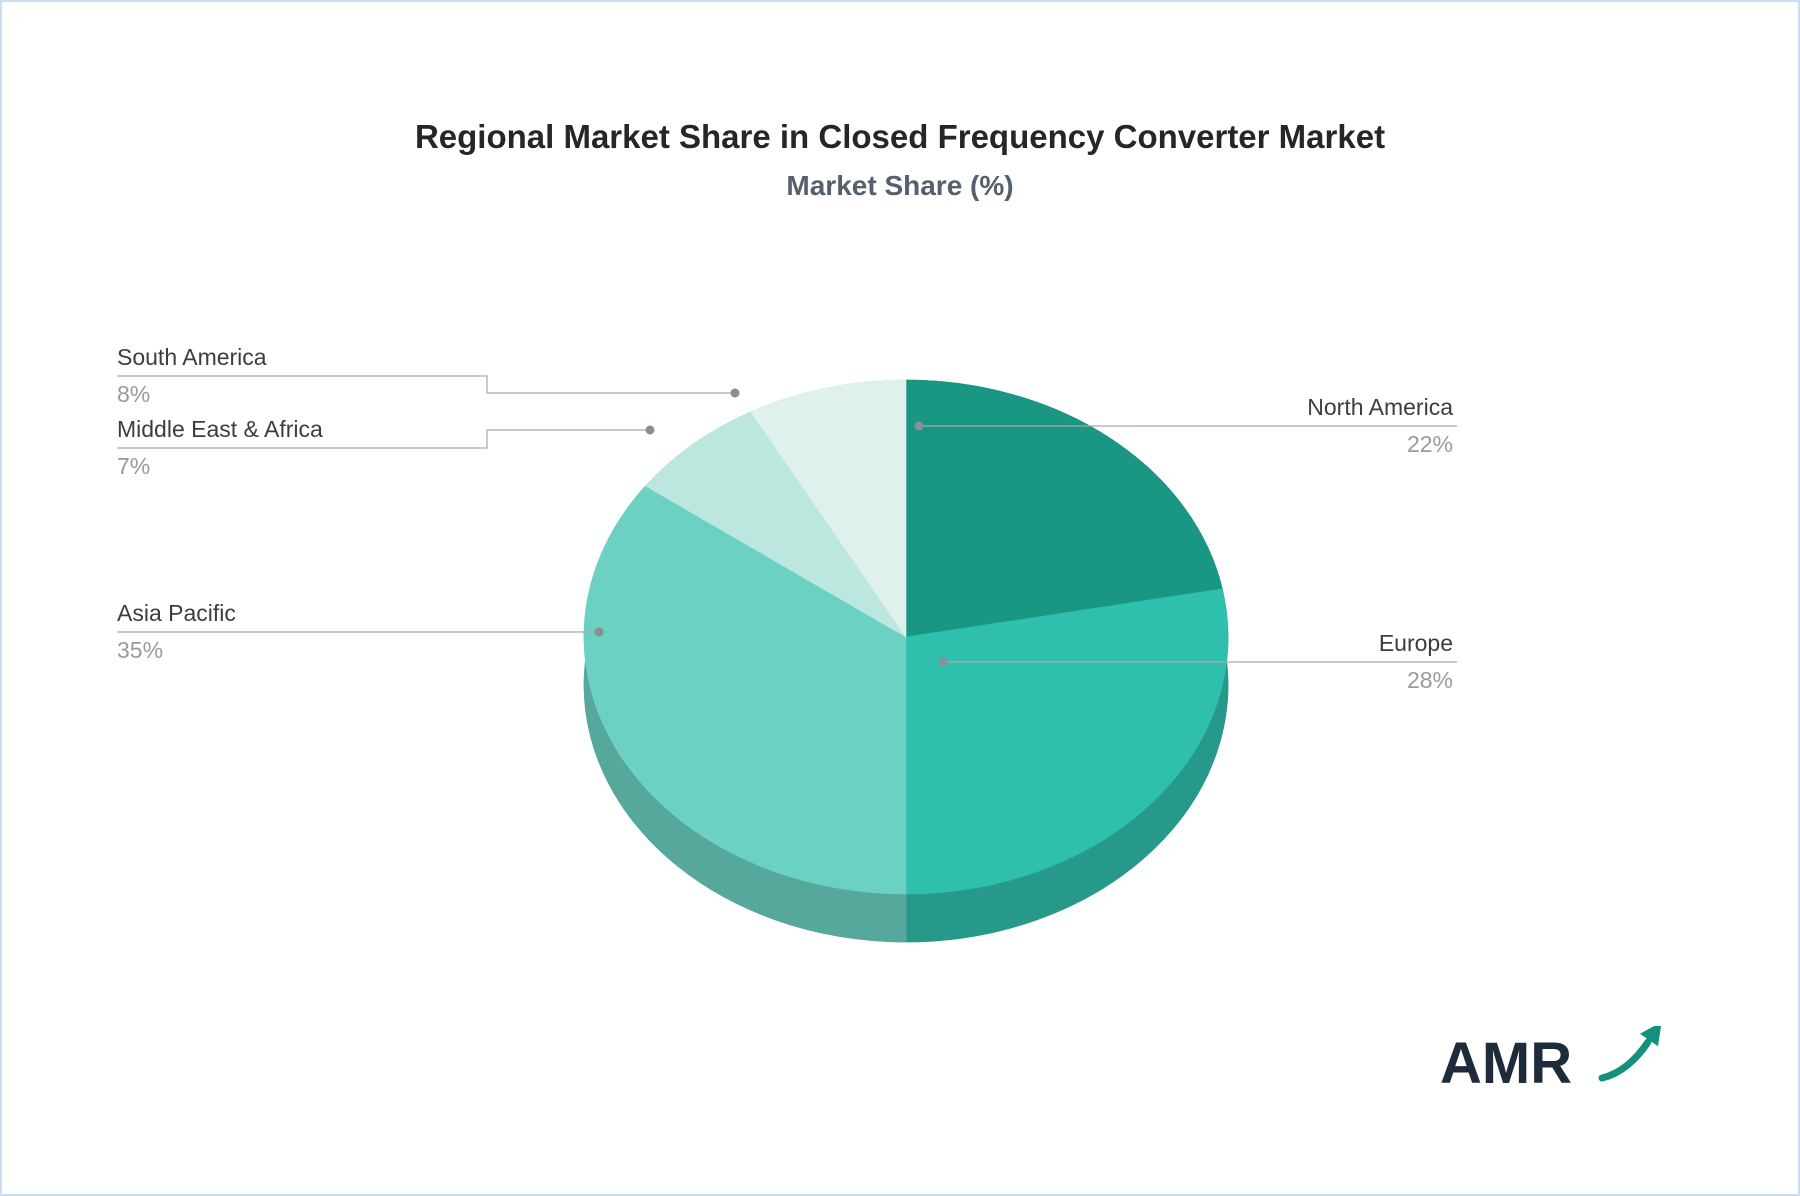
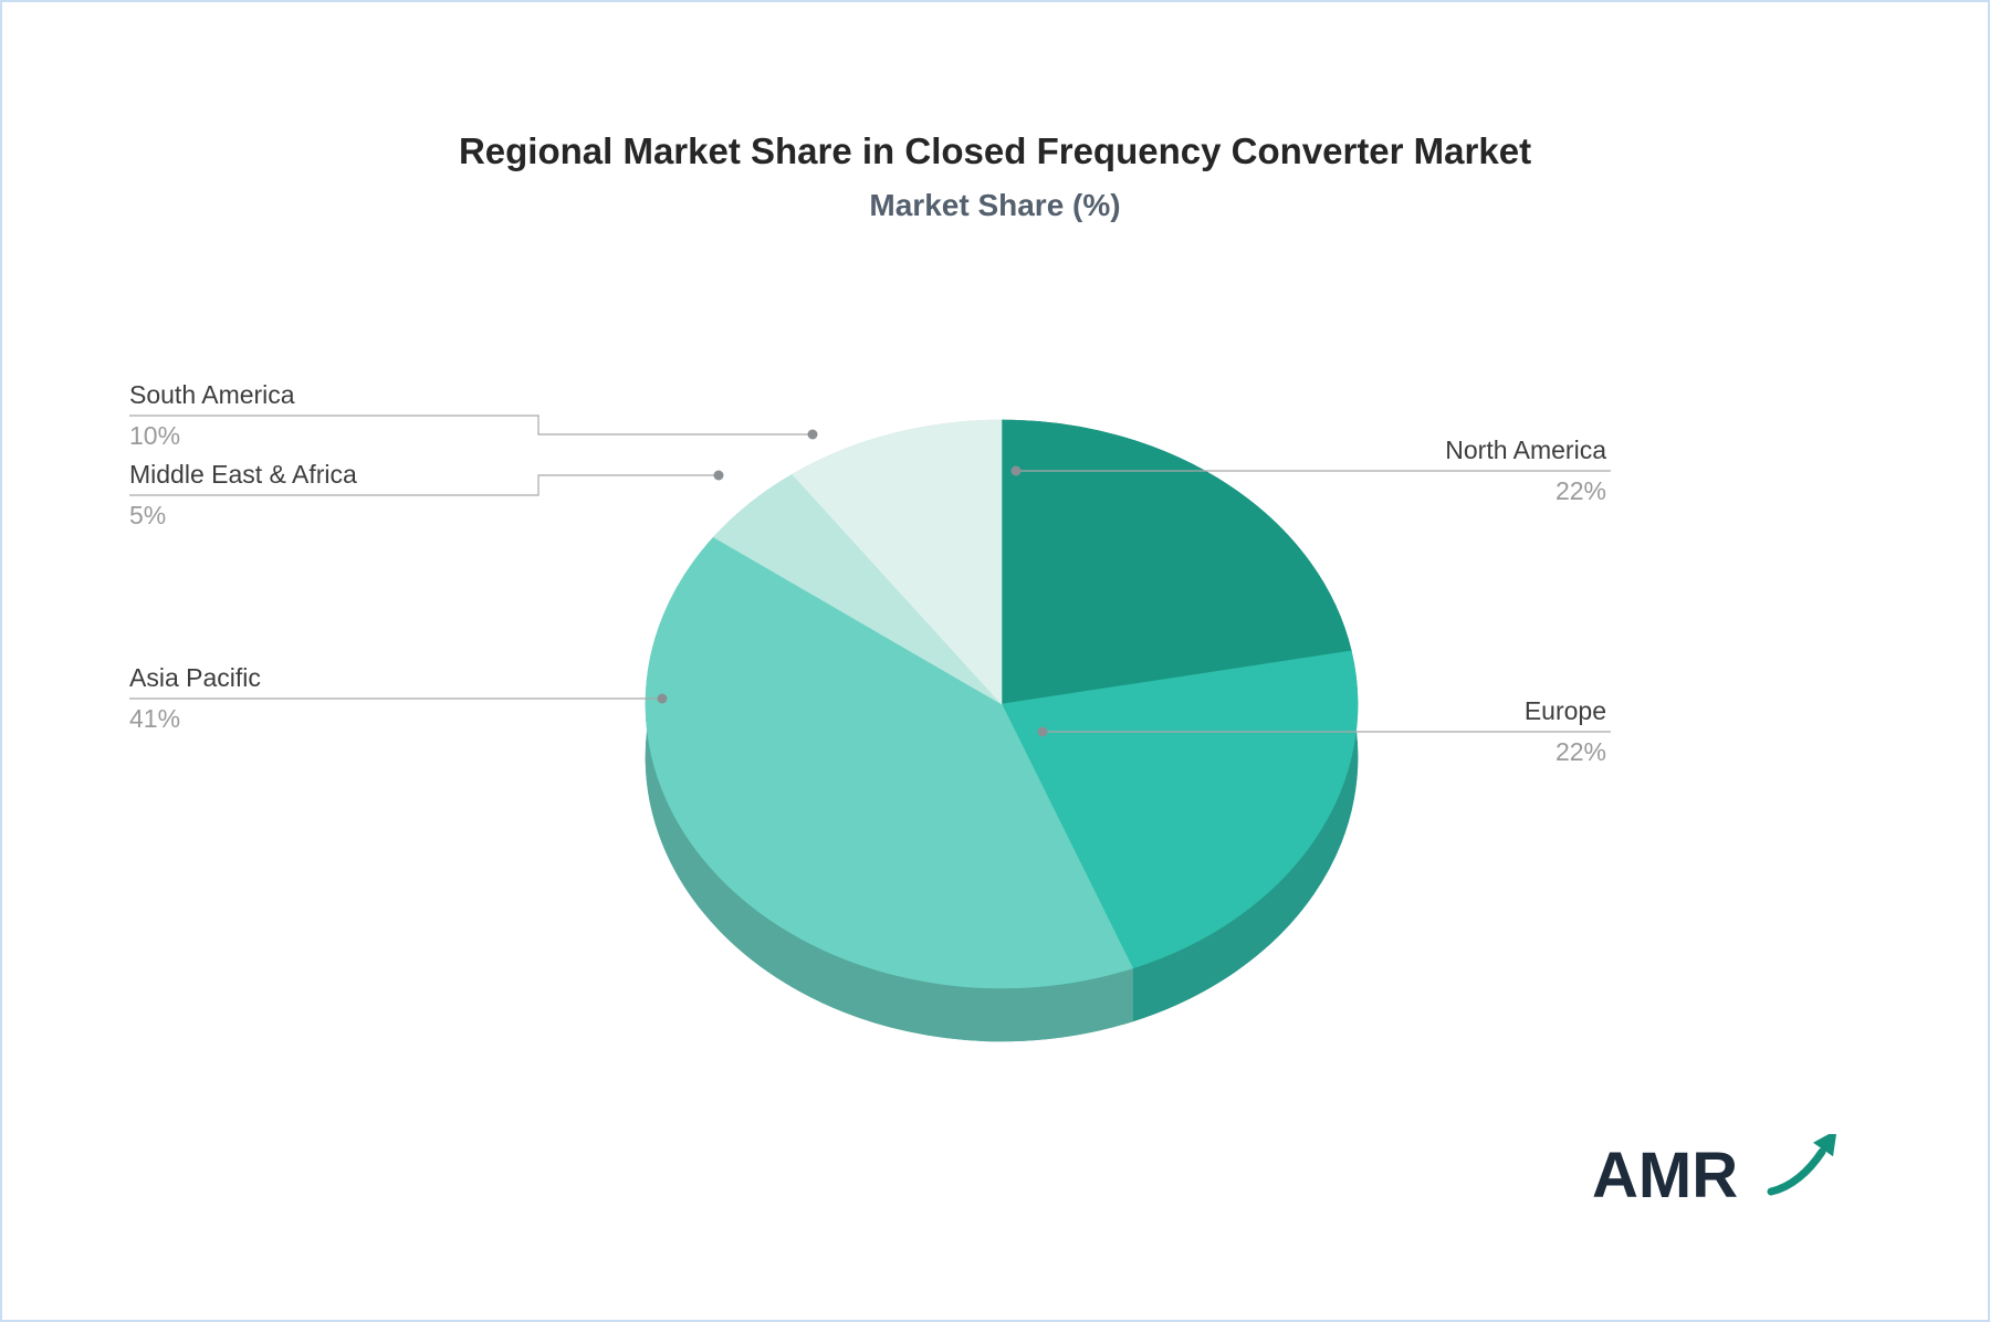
Europe: 28% -> 22%
Asia Pacific: 35% -> 41%
Middle East & Africa: 7% -> 5%
South America: 8% -> 10%
